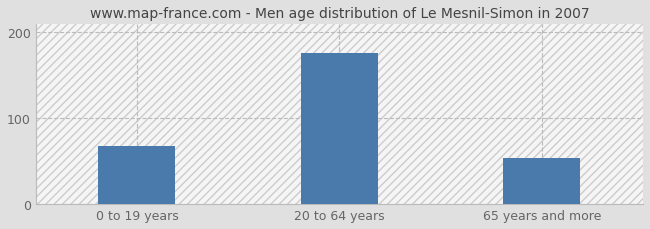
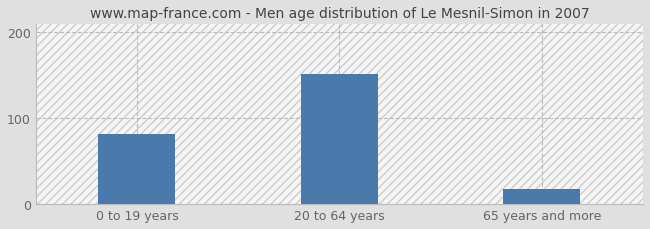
0 to 19 years: 68 -> 82
20 to 64 years: 176 -> 152
65 years and more: 54 -> 18
